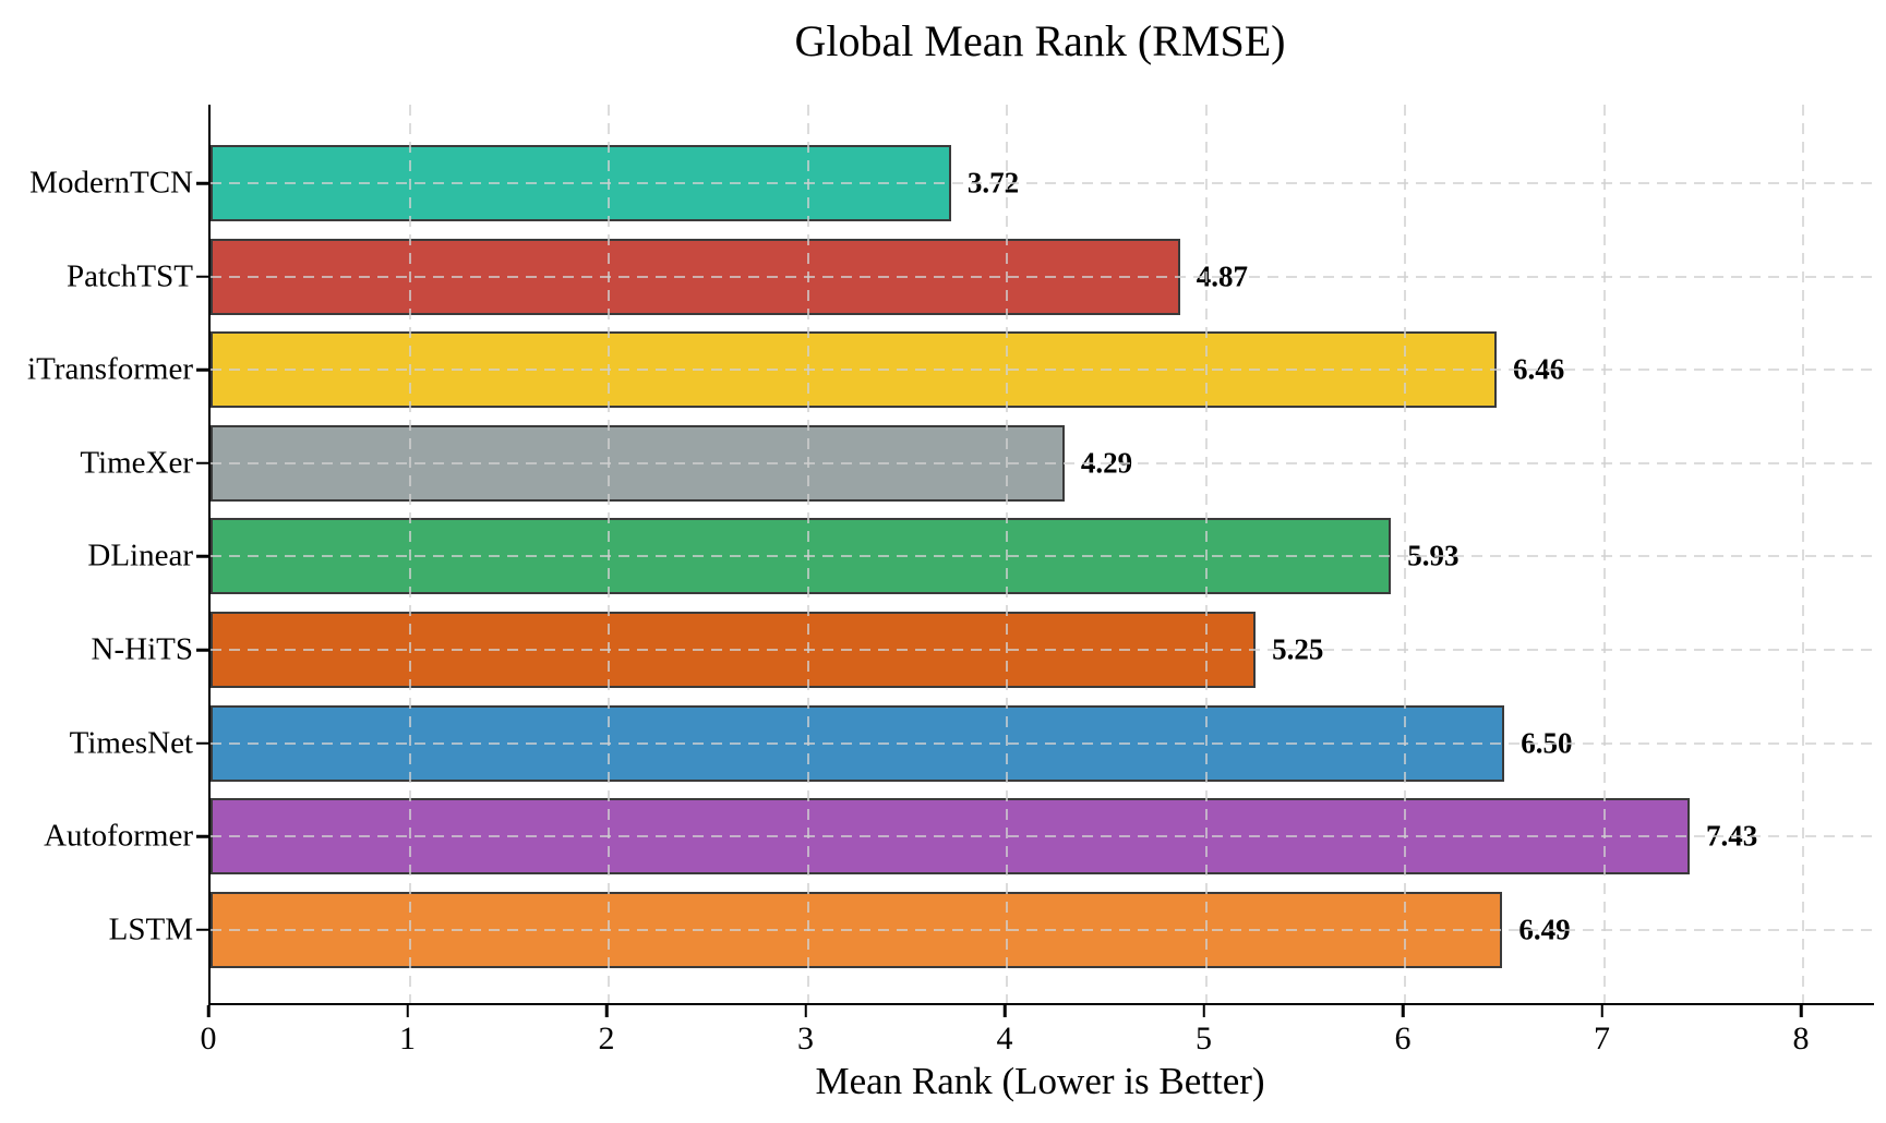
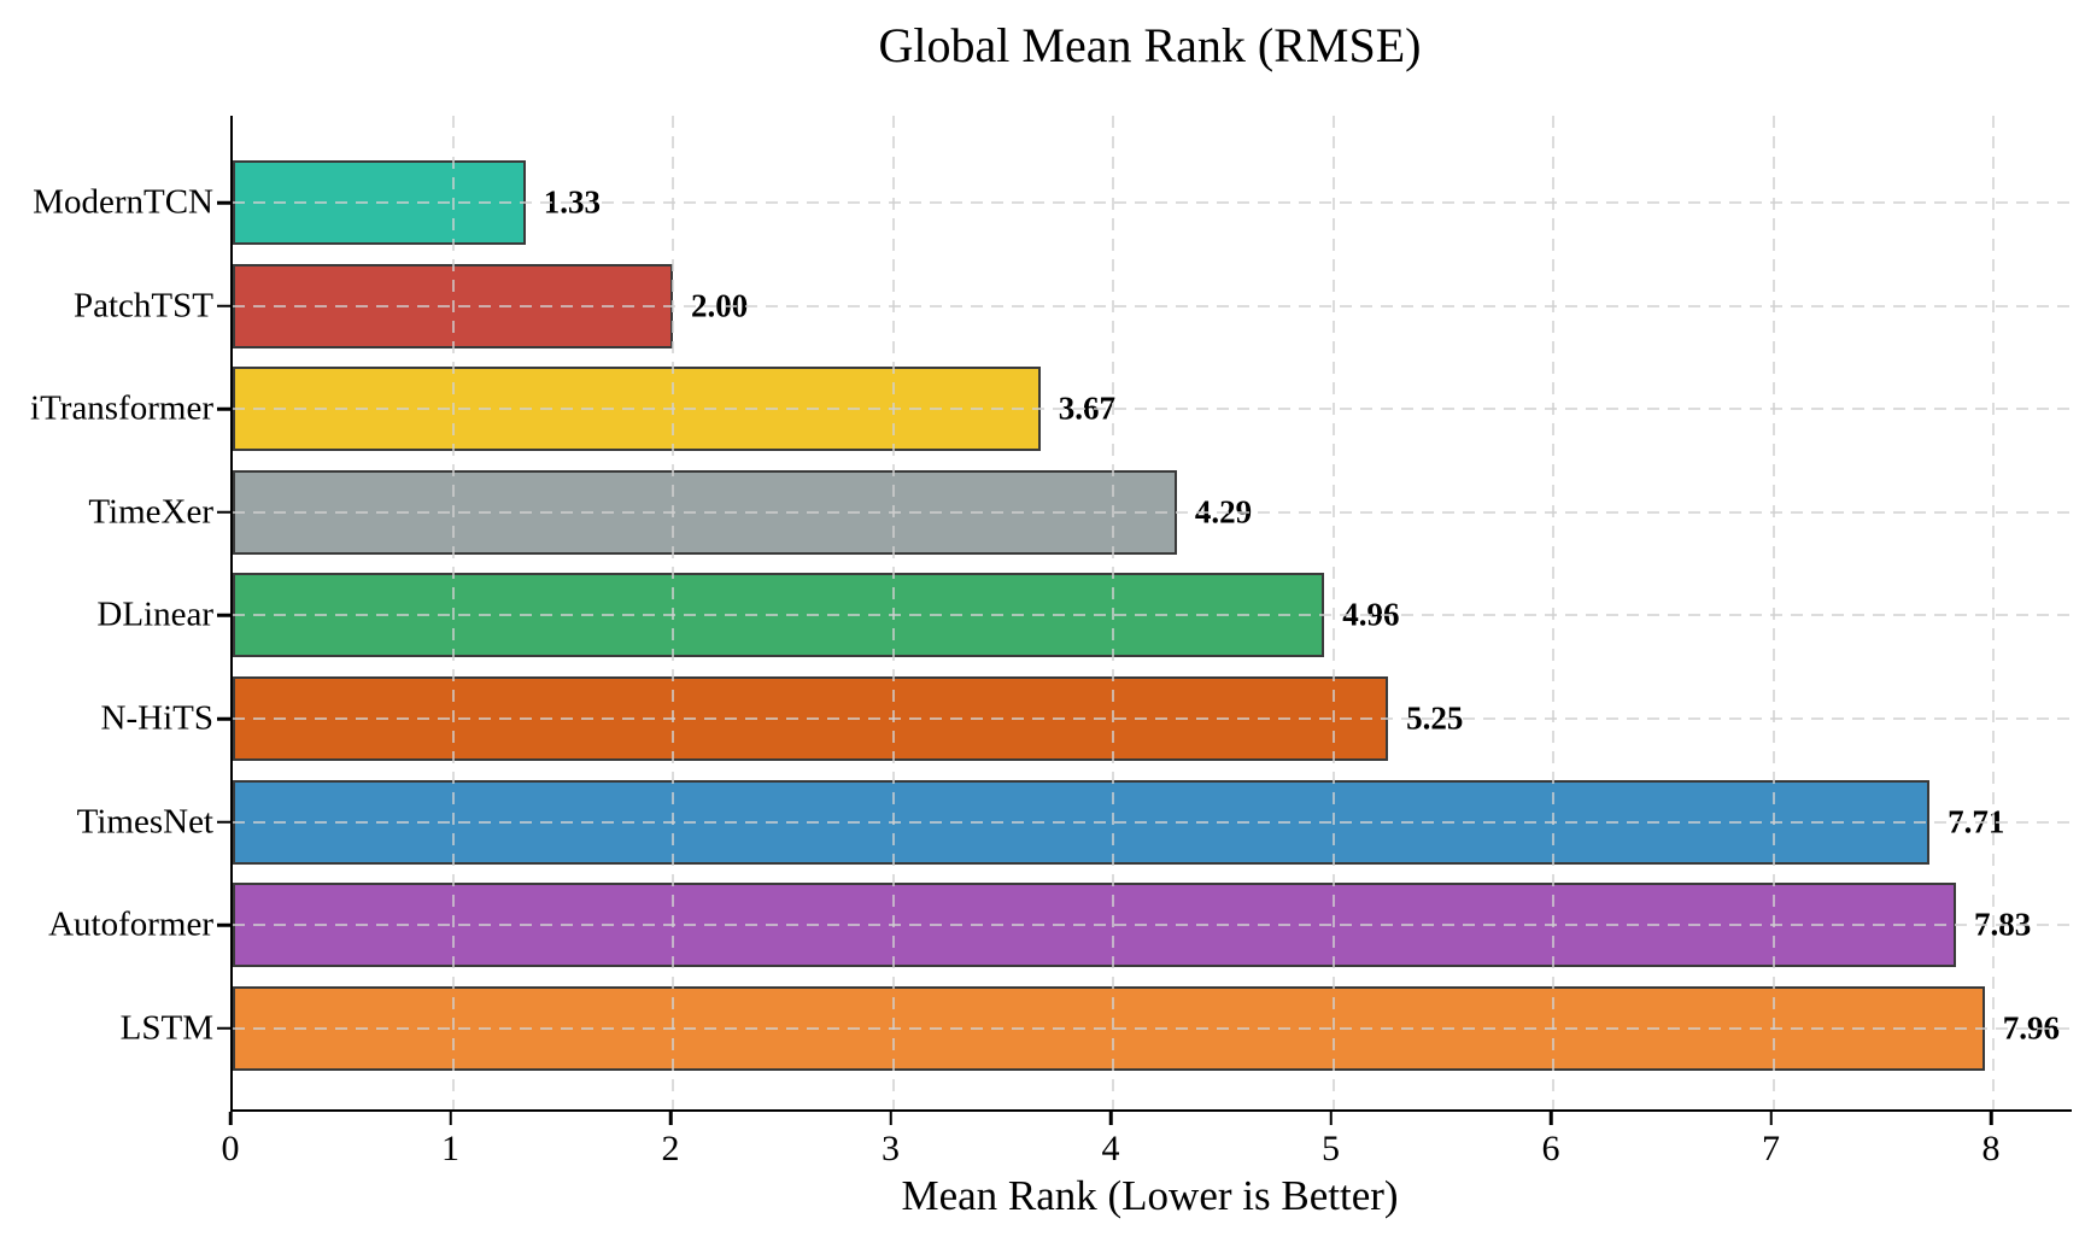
ModernTCN: 3.72 -> 1.33
PatchTST: 4.87 -> 2.00
iTransformer: 6.46 -> 3.67
DLinear: 5.93 -> 4.96
TimesNet: 6.50 -> 7.71
Autoformer: 7.43 -> 7.83
LSTM: 6.49 -> 7.96
